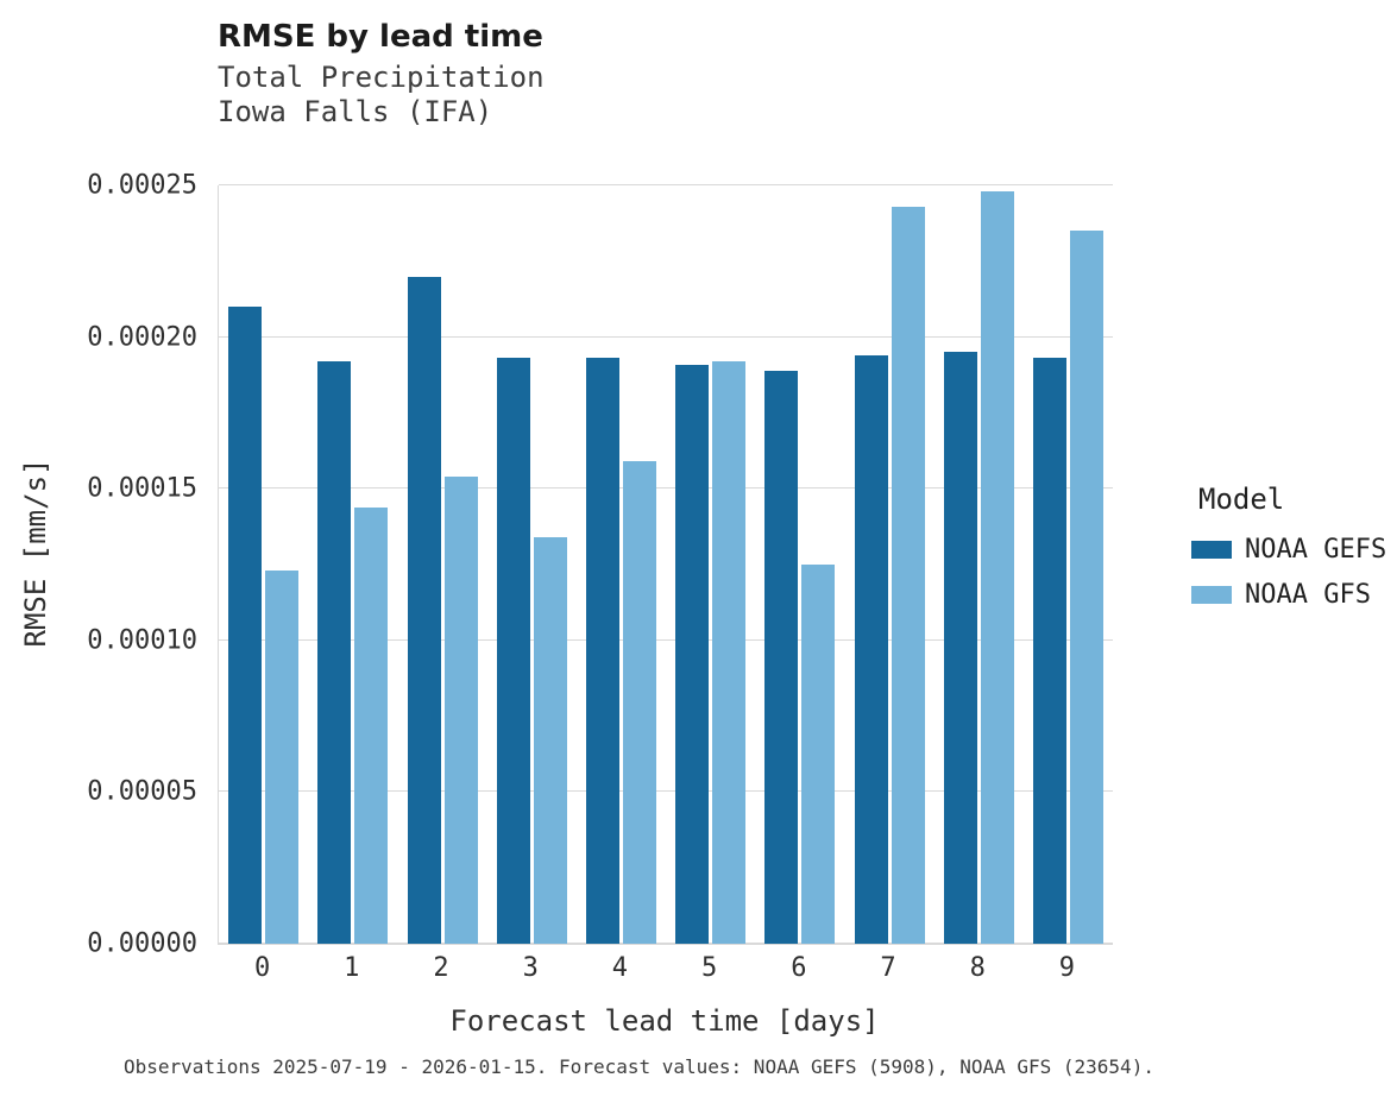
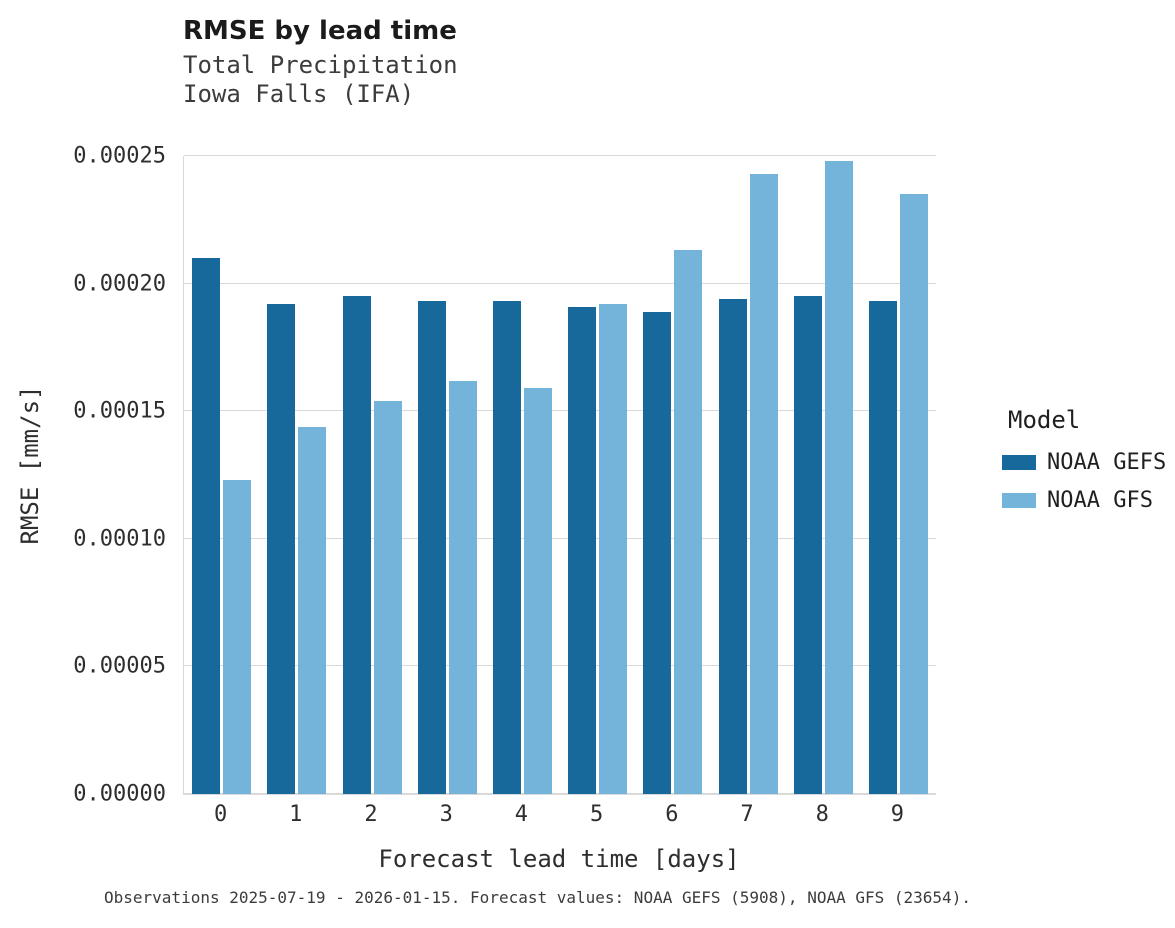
NOAA GEFS/2: 0.000220 -> 0.000195
NOAA GFS/3: 0.000134 -> 0.000162
NOAA GFS/6: 0.000125 -> 0.000213
